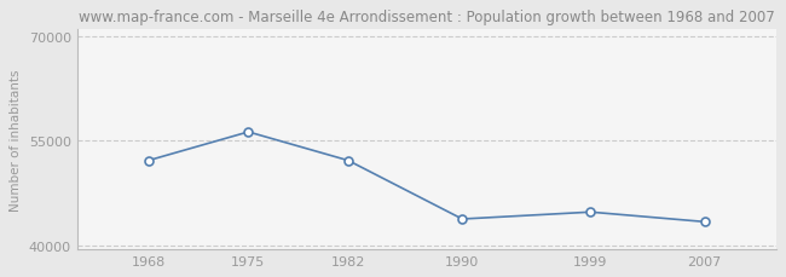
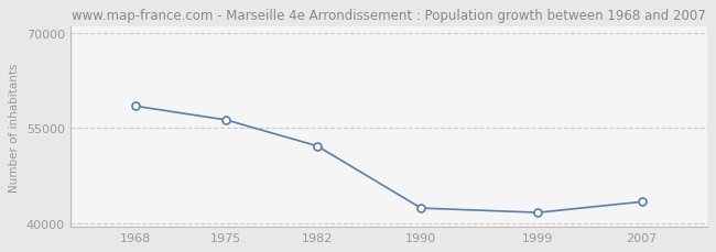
1968: 52200 -> 58500
1990: 43800 -> 42400
1999: 44800 -> 41700
